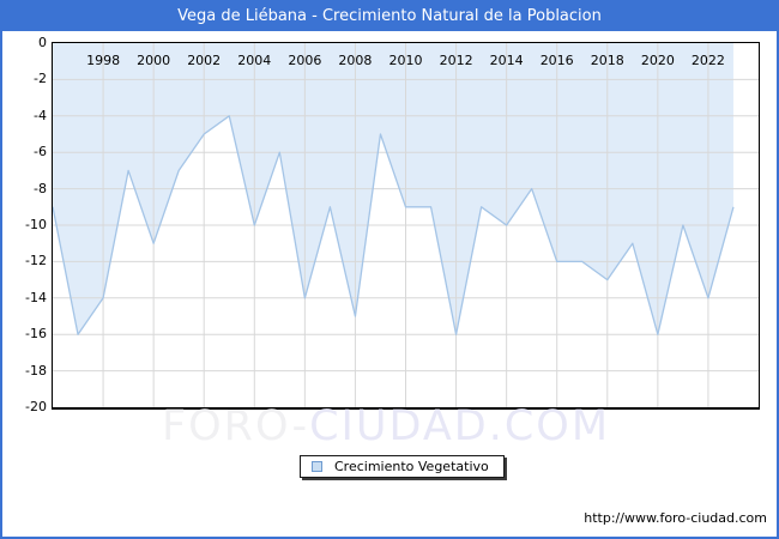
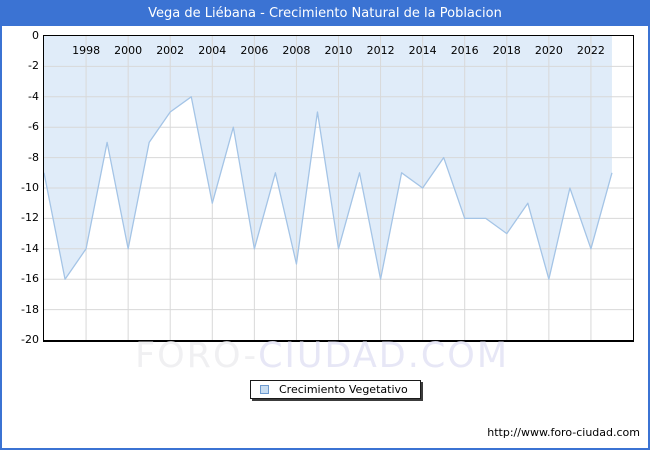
2000: -11 -> -14
2004: -10 -> -11
2010: -9 -> -14
